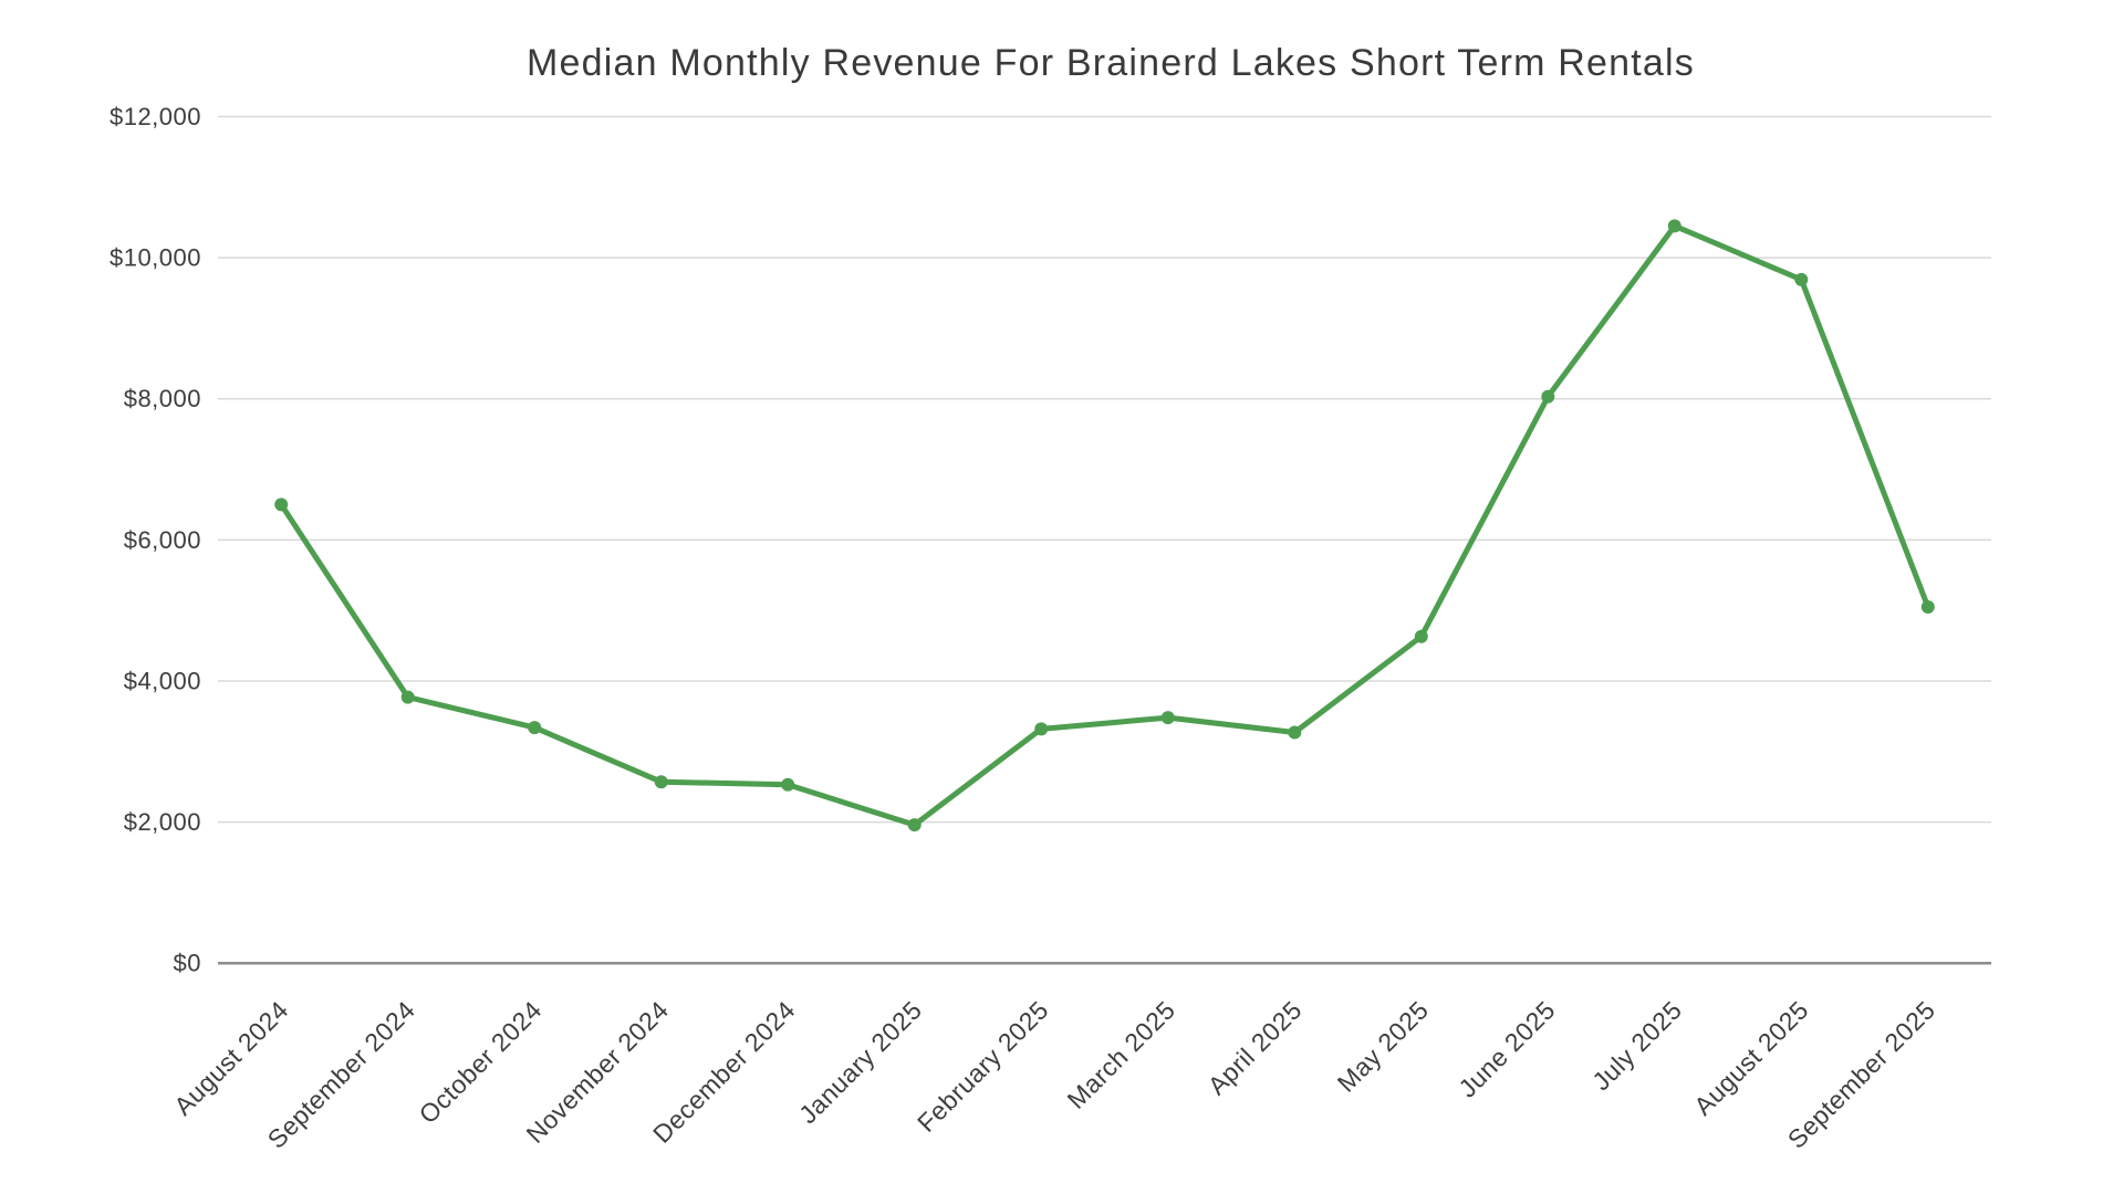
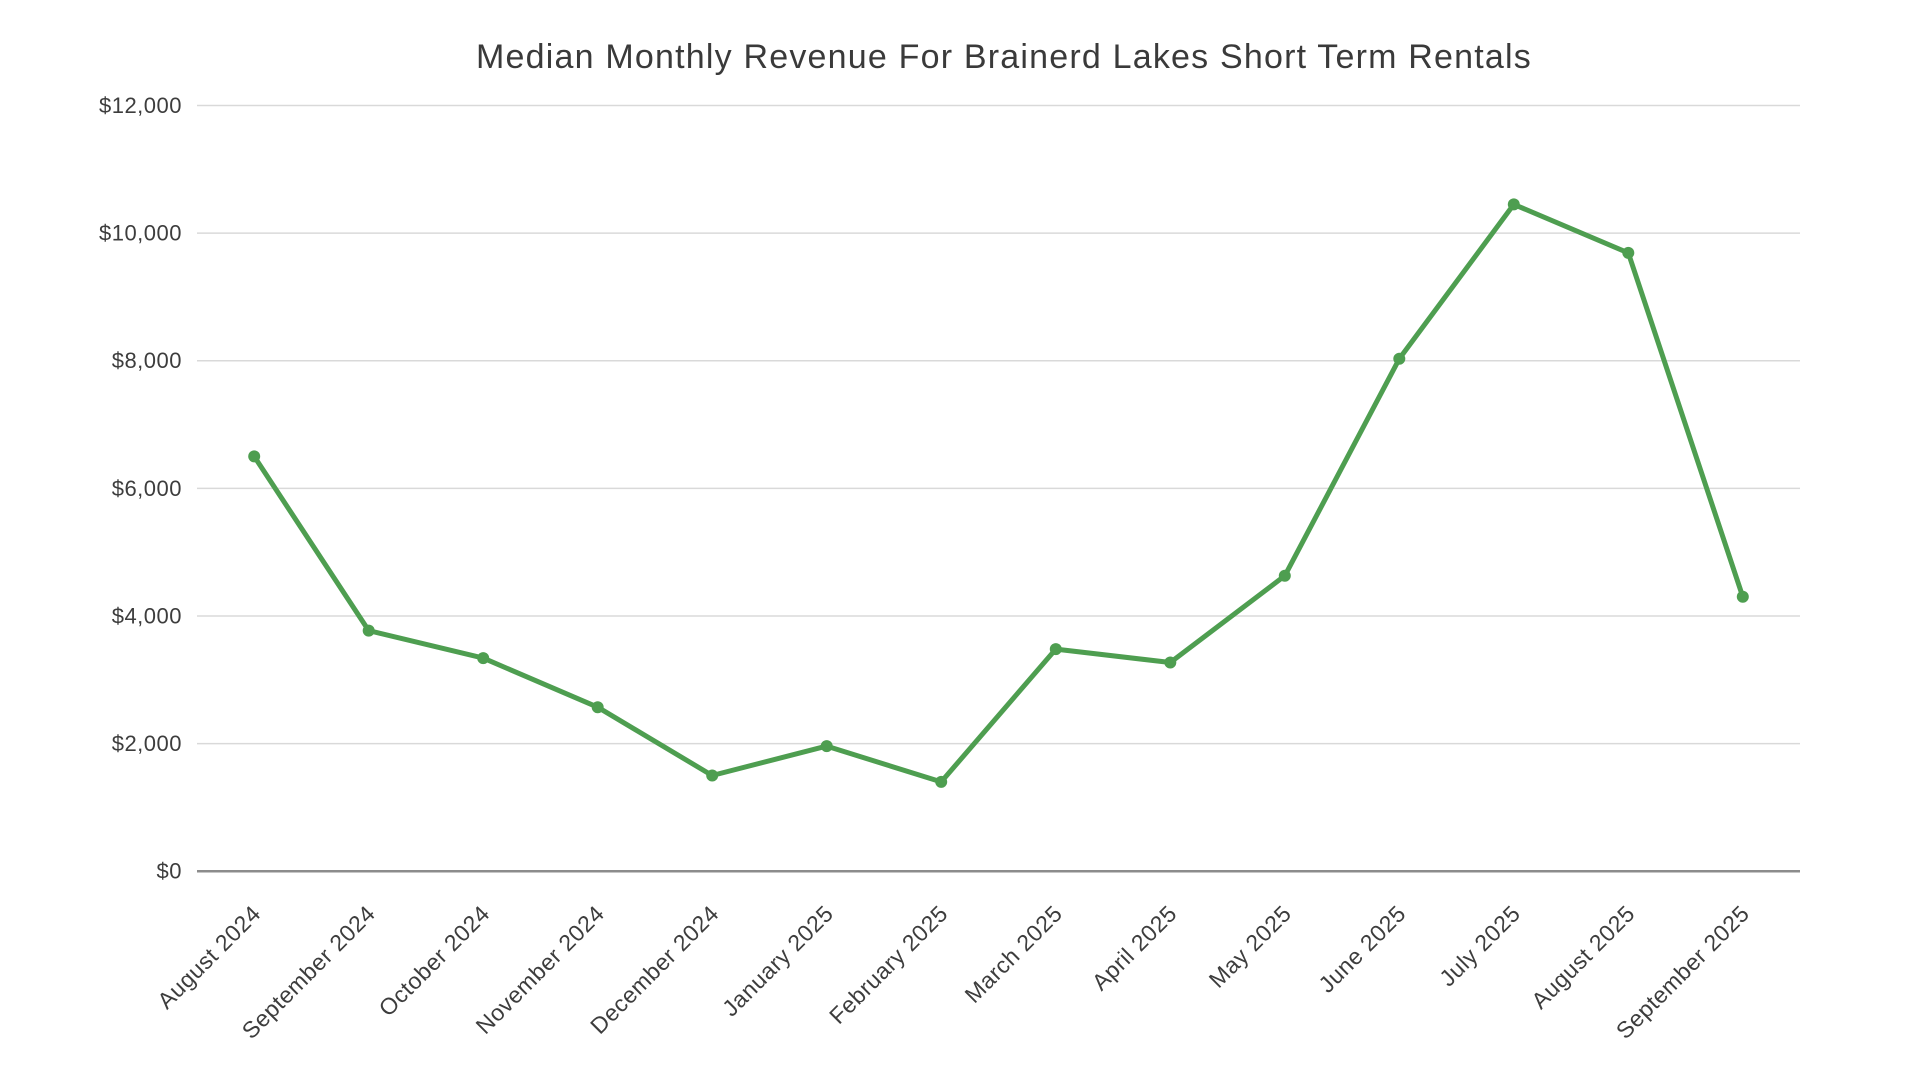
December 2024: $2500 -> $1500
February 2025: $3300 -> $1400
September 2025: $5000 -> $4300
